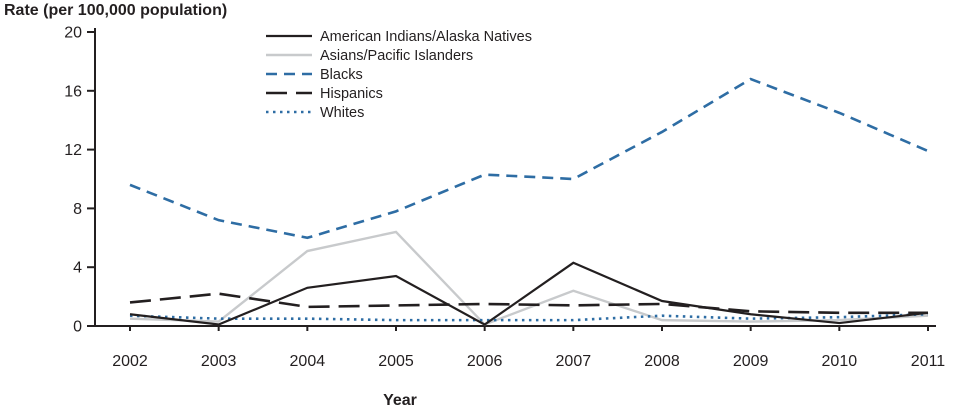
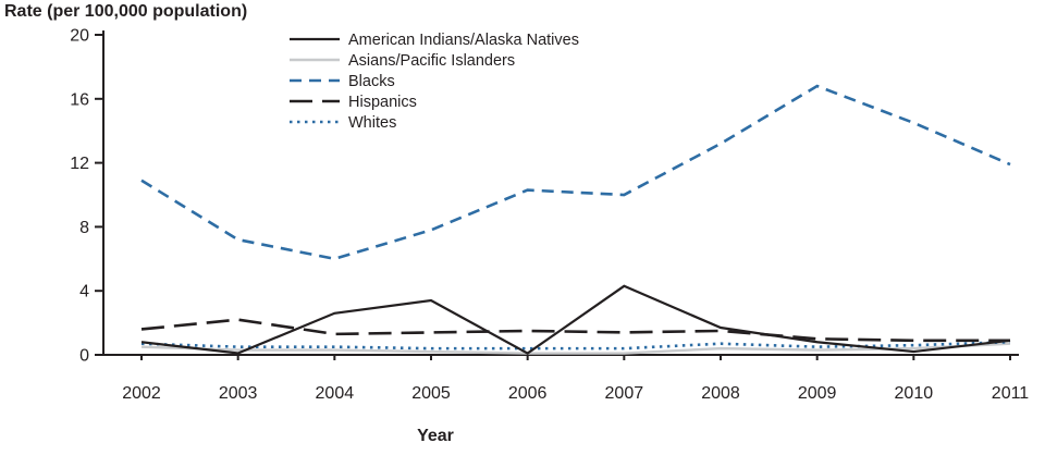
Blacks/2002: 9.6 -> 10.9
Asians/Pacific Islanders/2004: 5.1 -> 0.3
Asians/Pacific Islanders/2005: 6.4 -> 0.2
Asians/Pacific Islanders/2007: 2.4 -> 0.1
